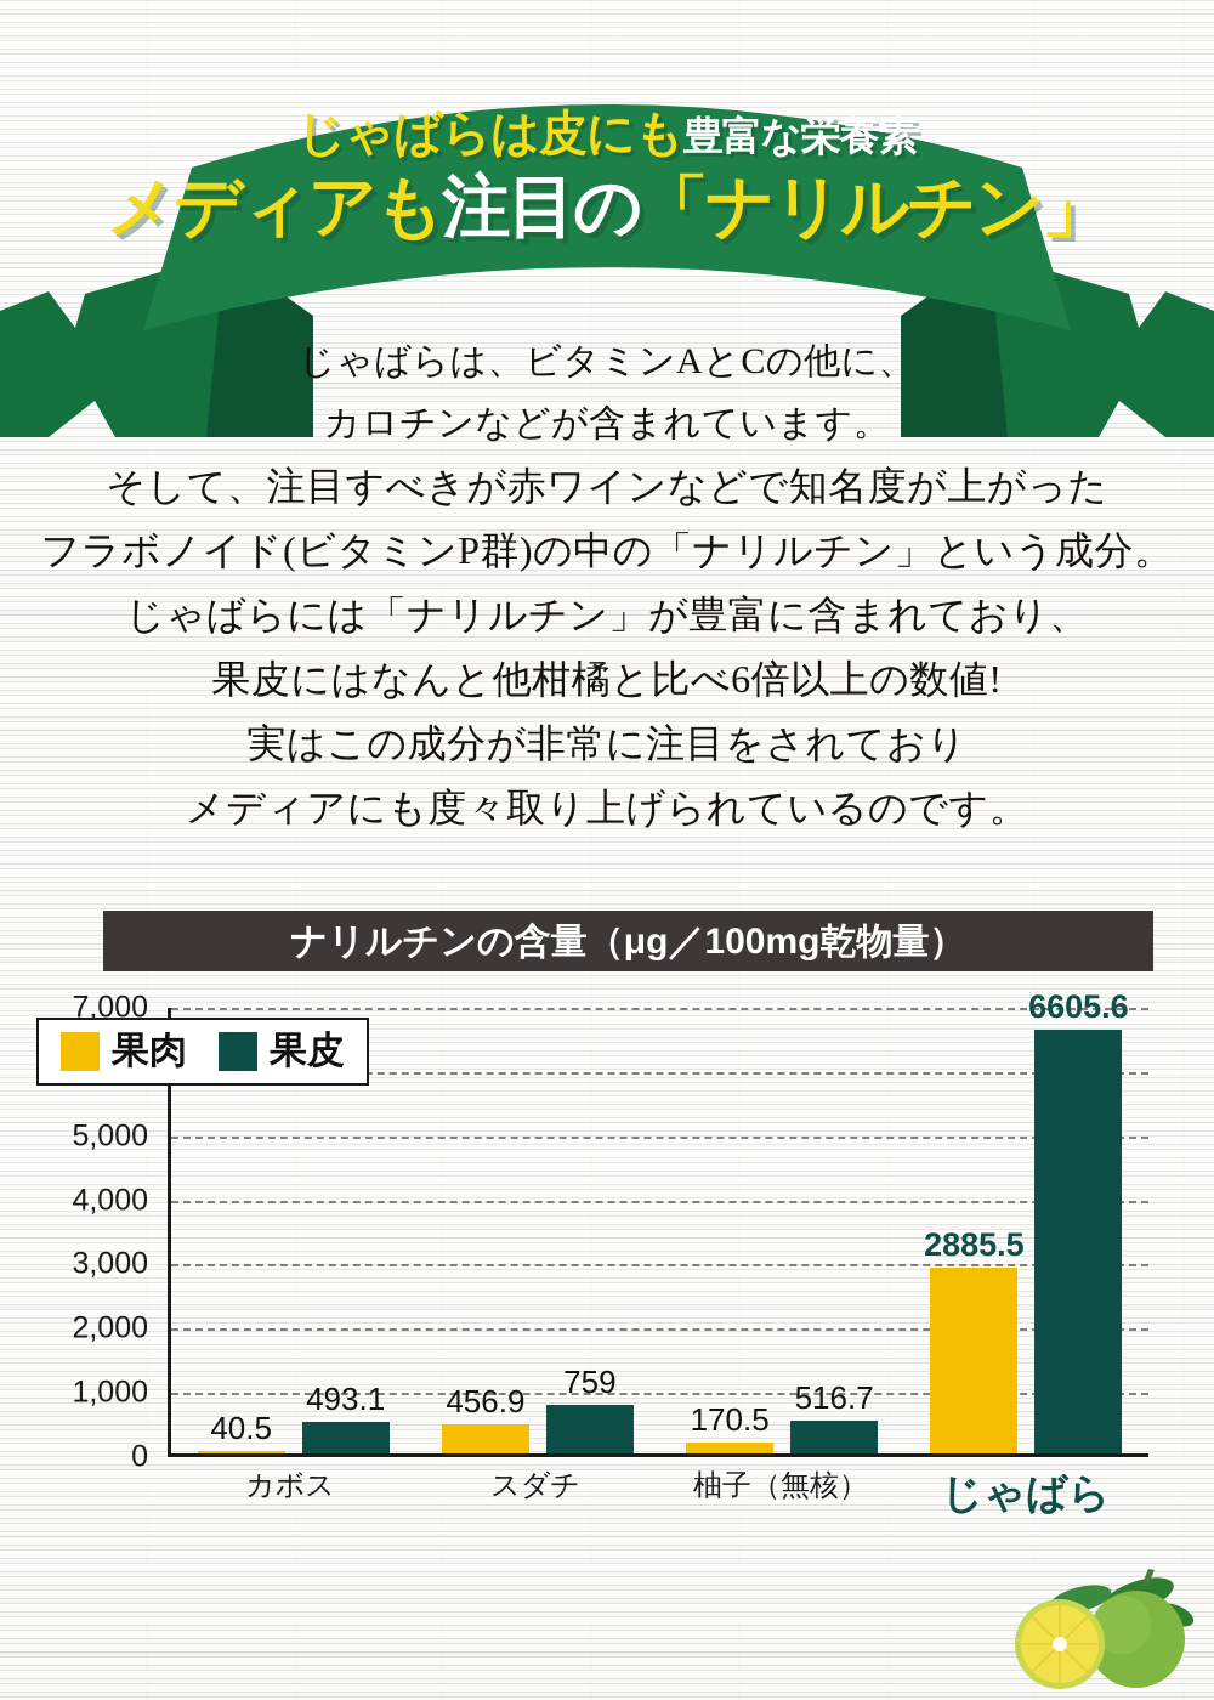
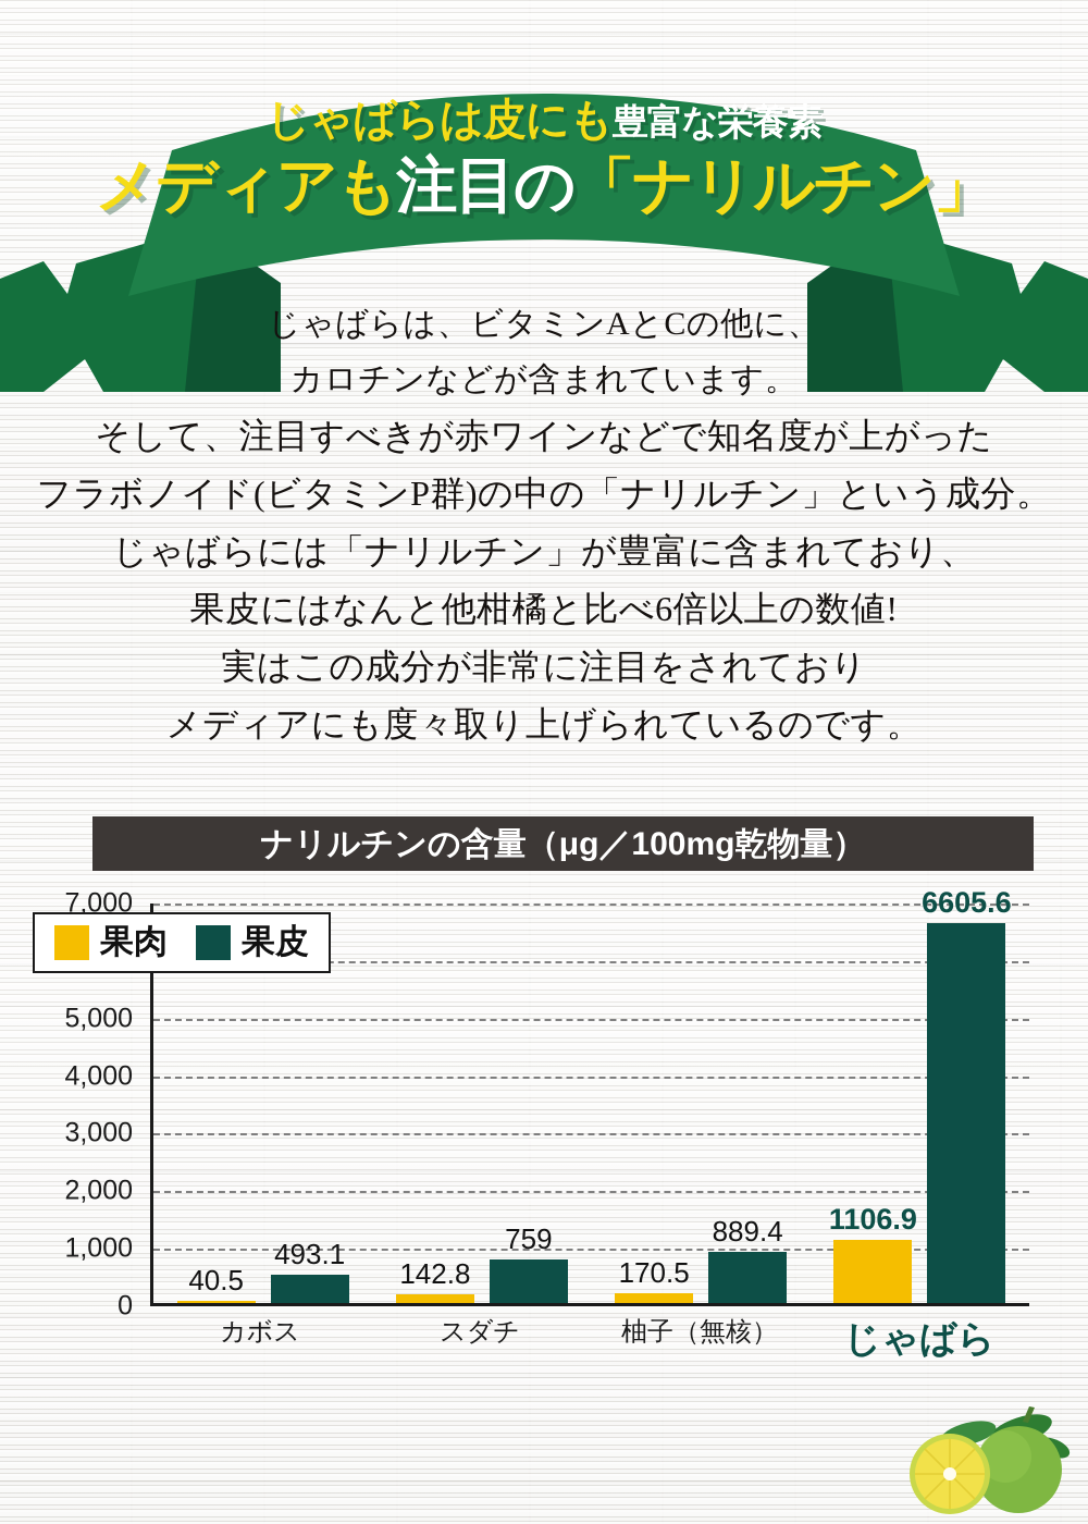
果肉/スダチ: 456.9 -> 142.8
果皮/柚子（無核）: 516.7 -> 889.4
果肉/じゃばら: 2885.5 -> 1106.9
